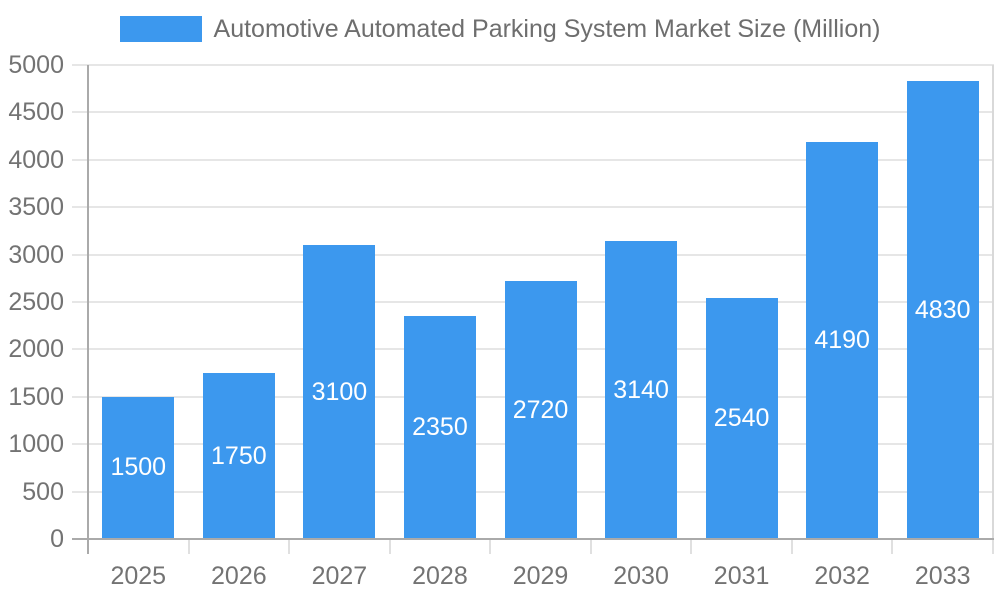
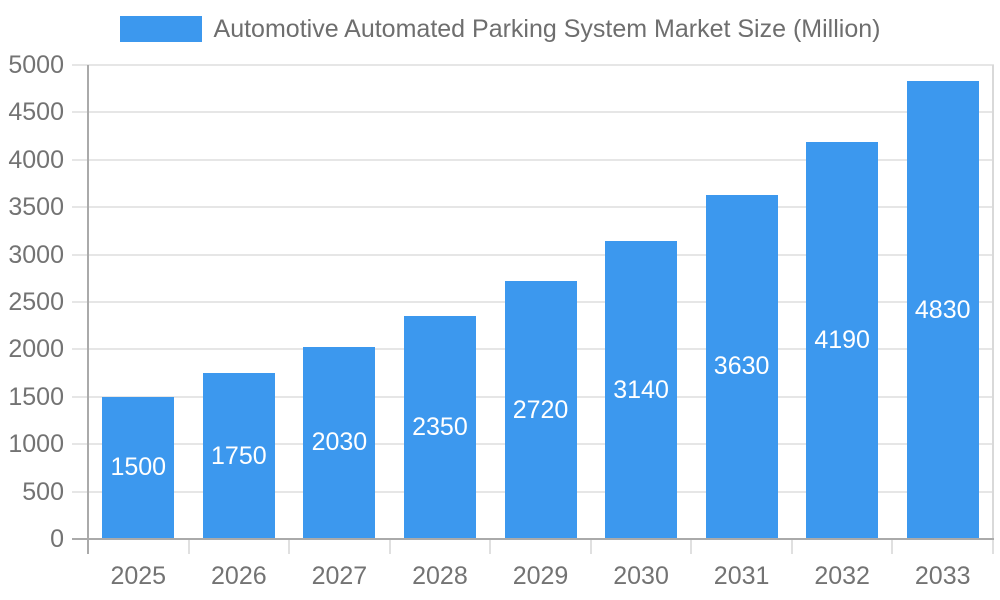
2027: 3100 -> 2030
2031: 2540 -> 3630
